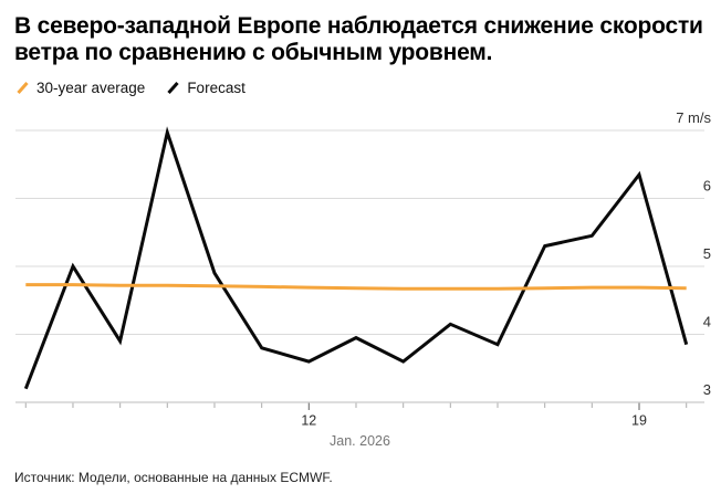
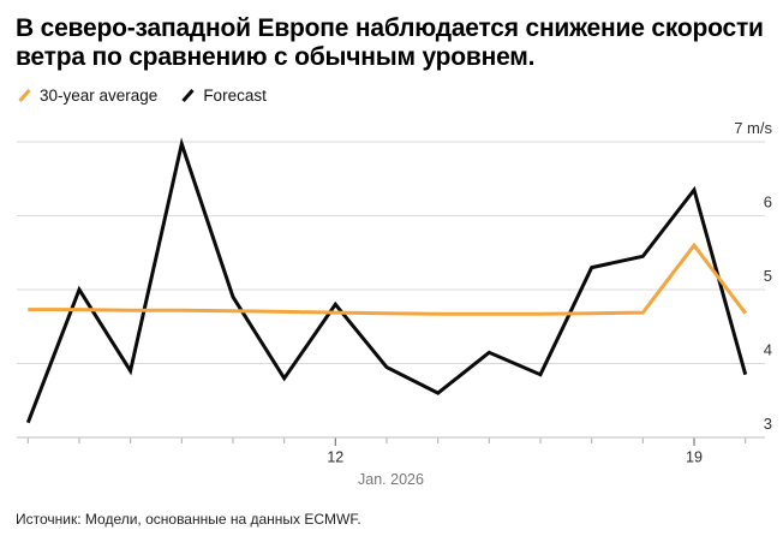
Forecast/12: 3.6 -> 4.8
30-year average/19: 4.7 -> 5.6
